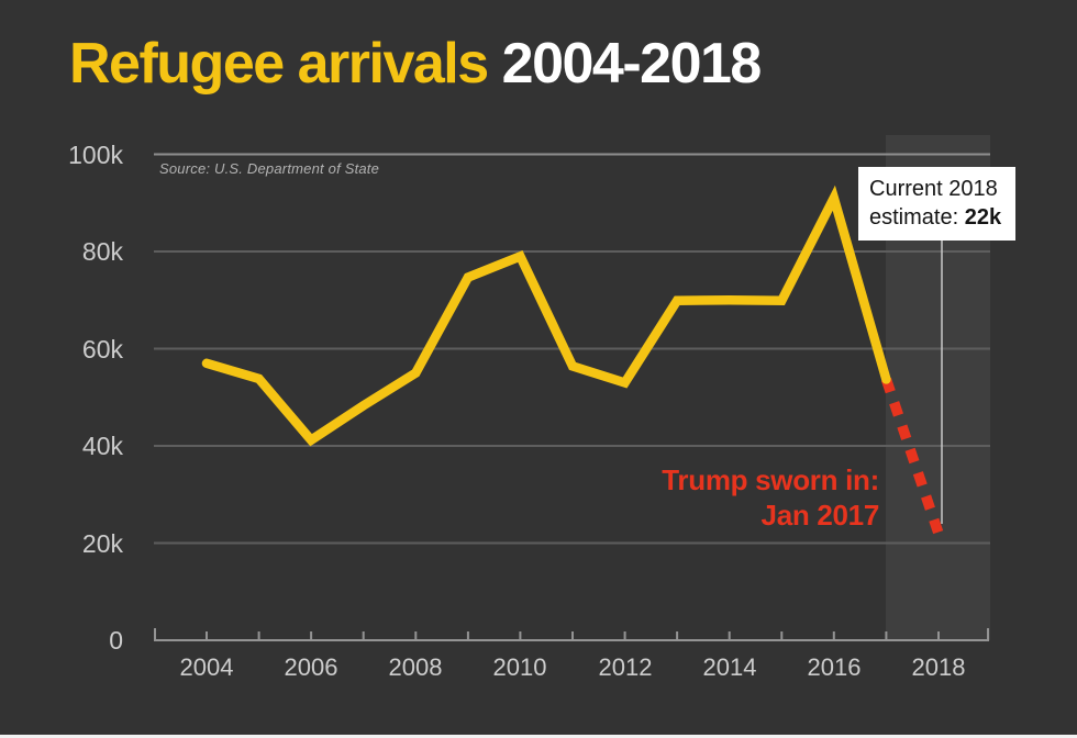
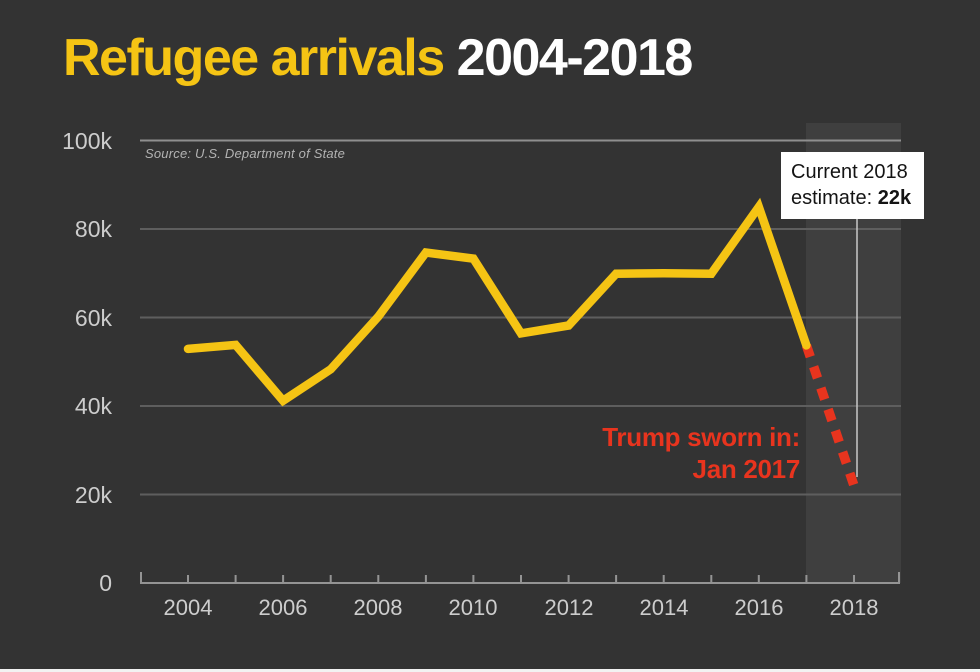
2004: 57k -> 53k
2008: 55k -> 60k
2010: 79k -> 73k
2012: 53k -> 58k
2016: 91k -> 85k
